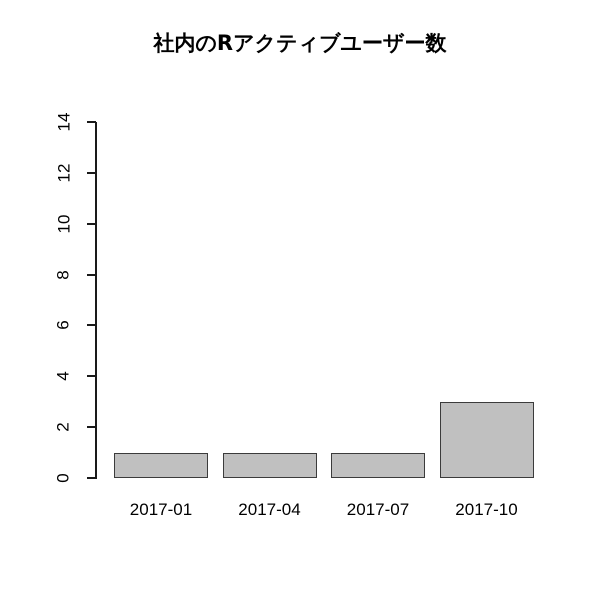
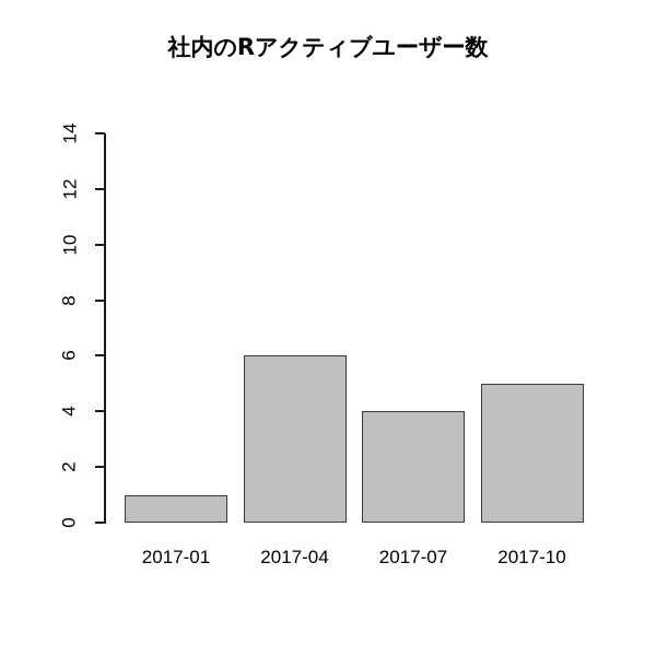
2017-04: 1 -> 6
2017-07: 1 -> 4
2017-10: 3 -> 5
